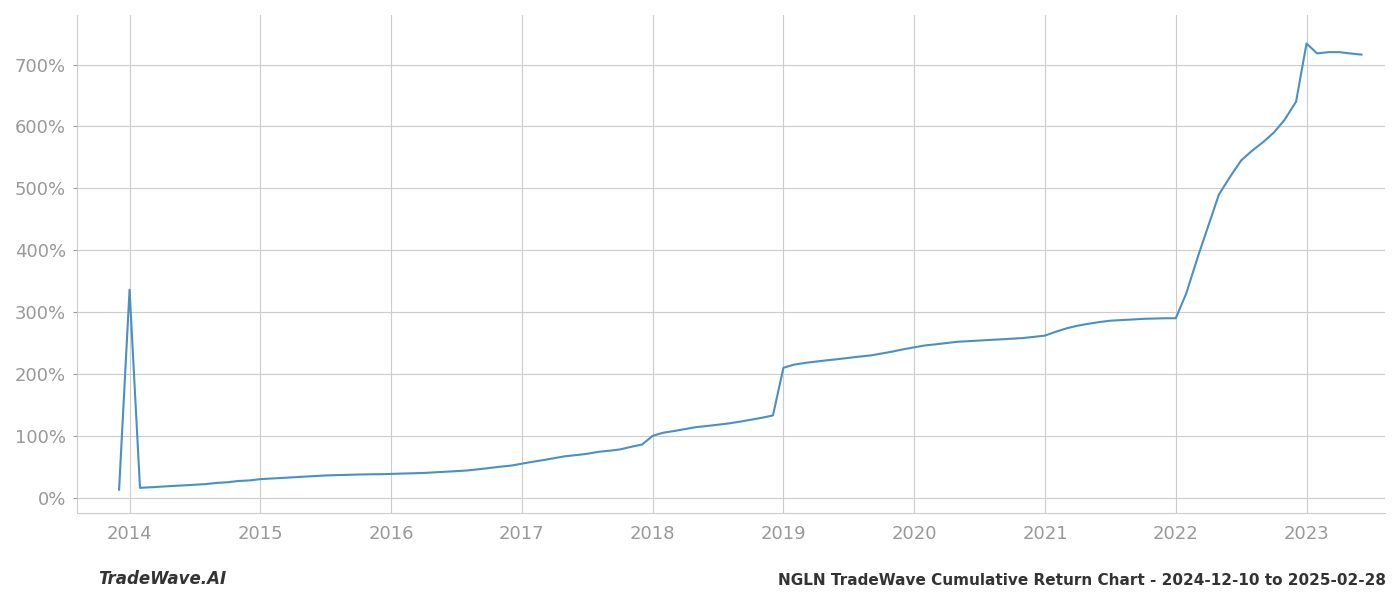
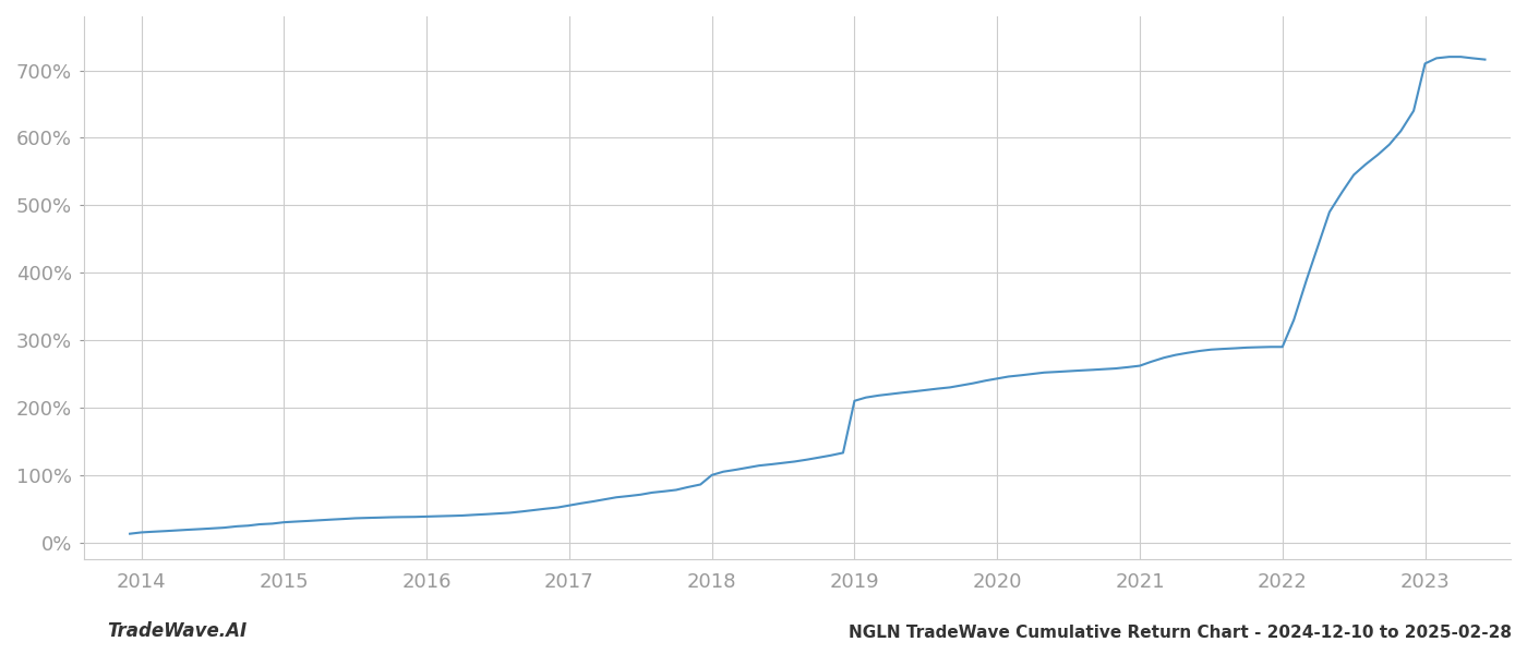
2014: 336% -> 15%
2023: 734% -> 710%
